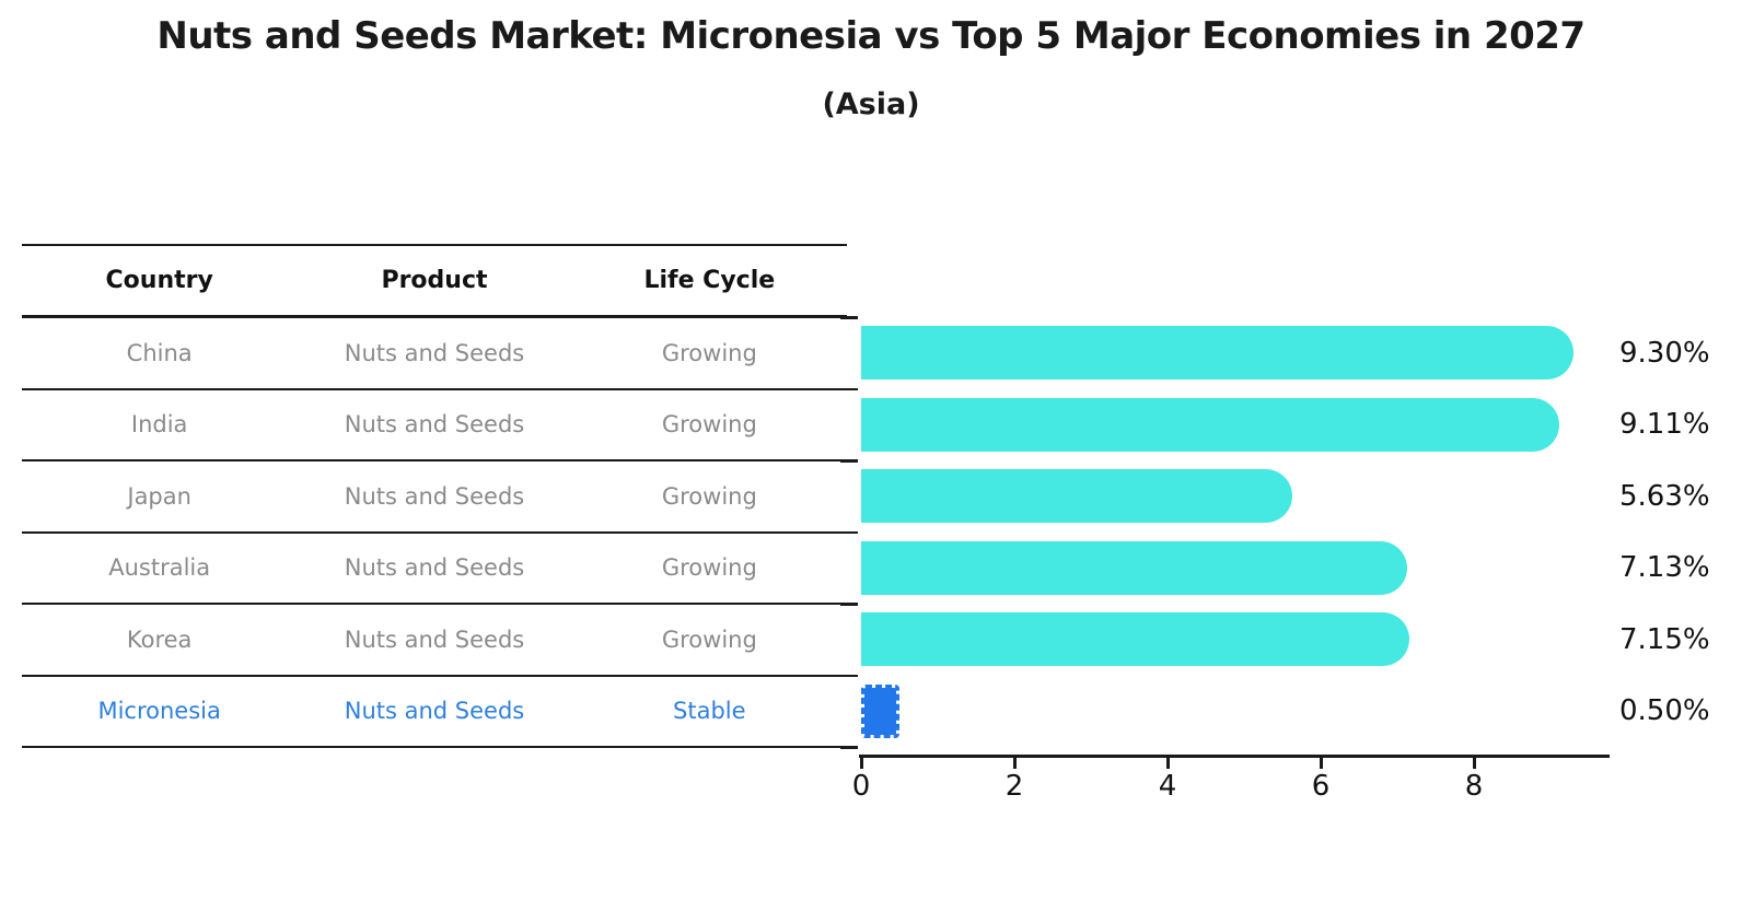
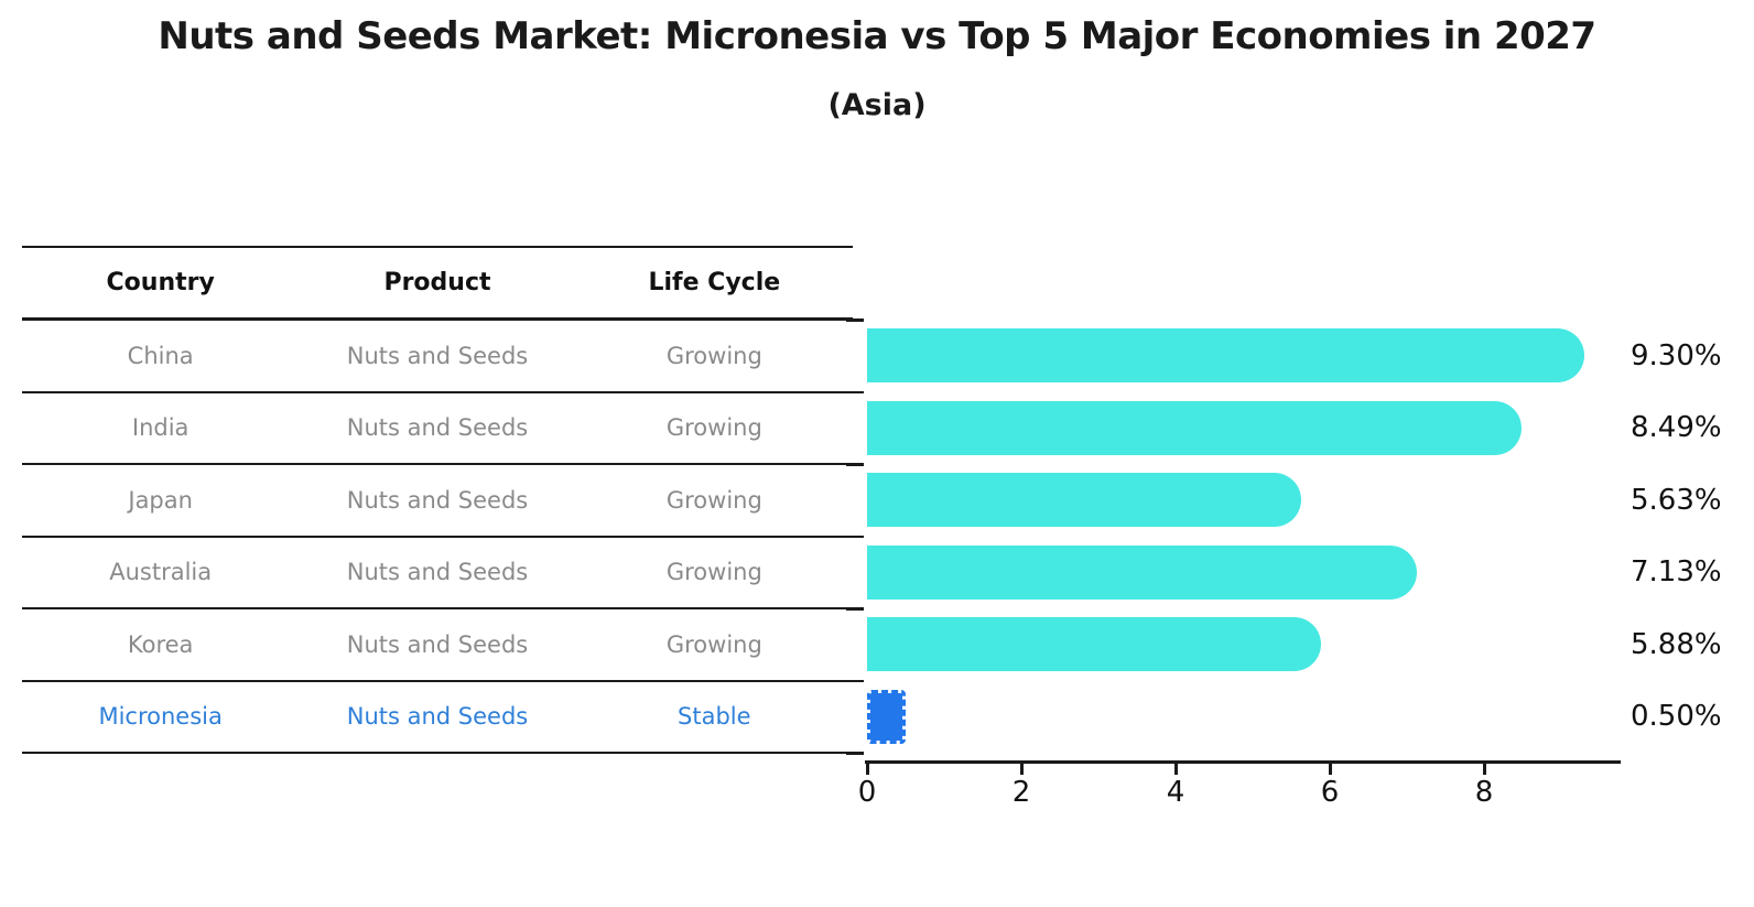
India: 9.11% -> 8.49%
Korea: 7.15% -> 5.88%
